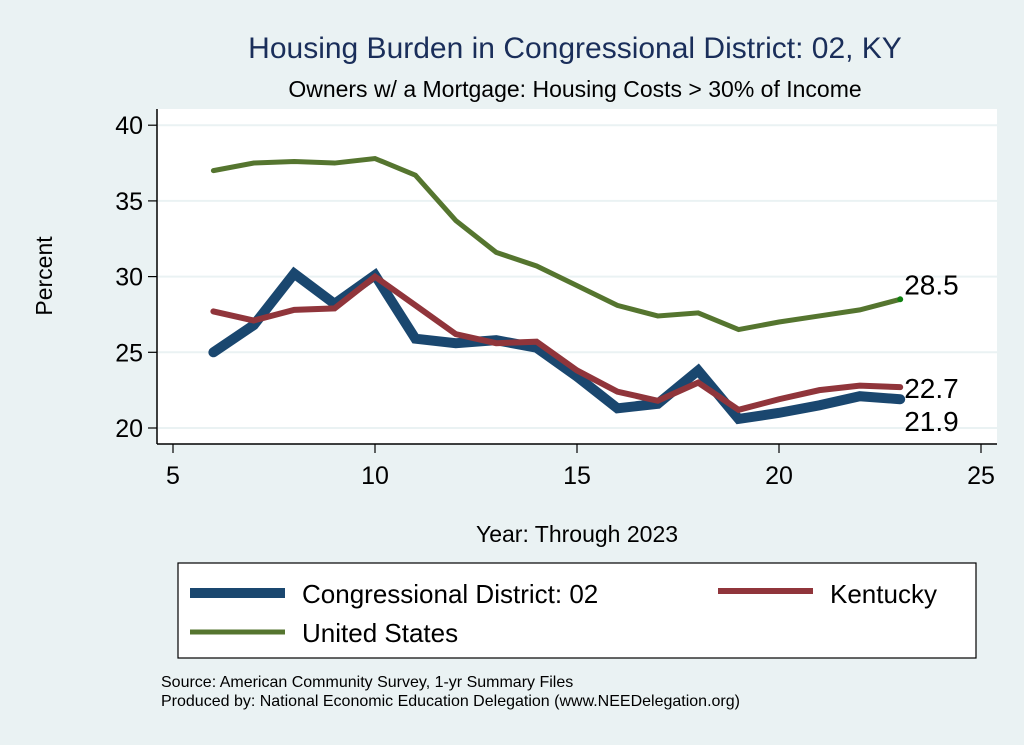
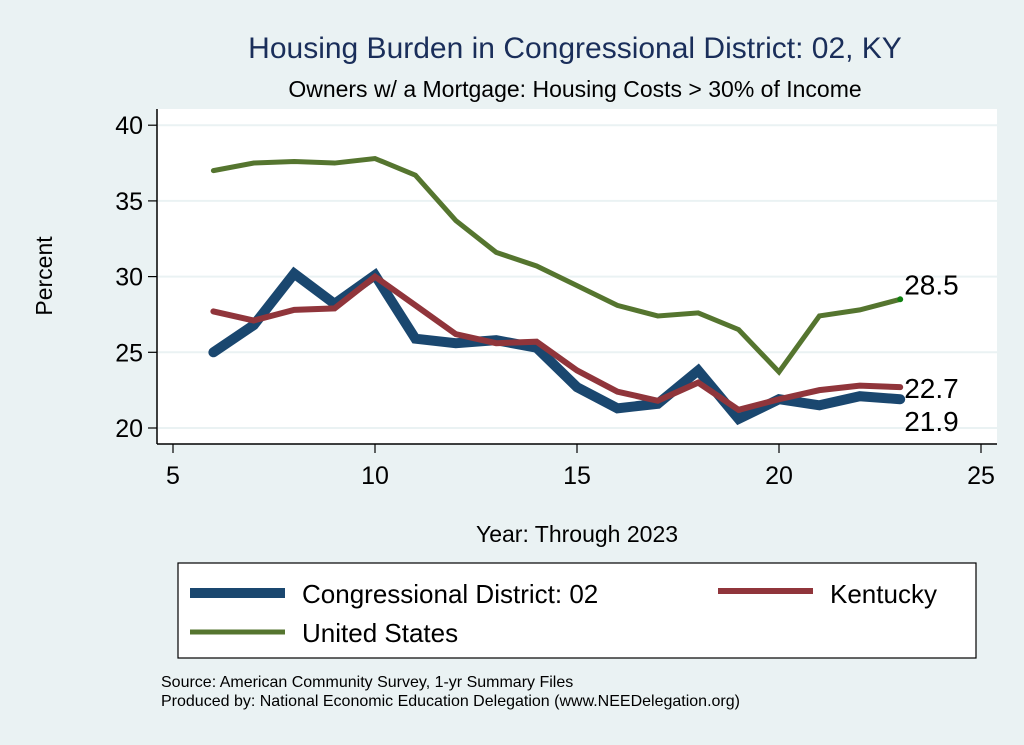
Congressional District: 02/15: 23.4 -> 22.7
Congressional District: 02/20: 21.0 -> 21.9
United States/20: 27.0 -> 23.7
